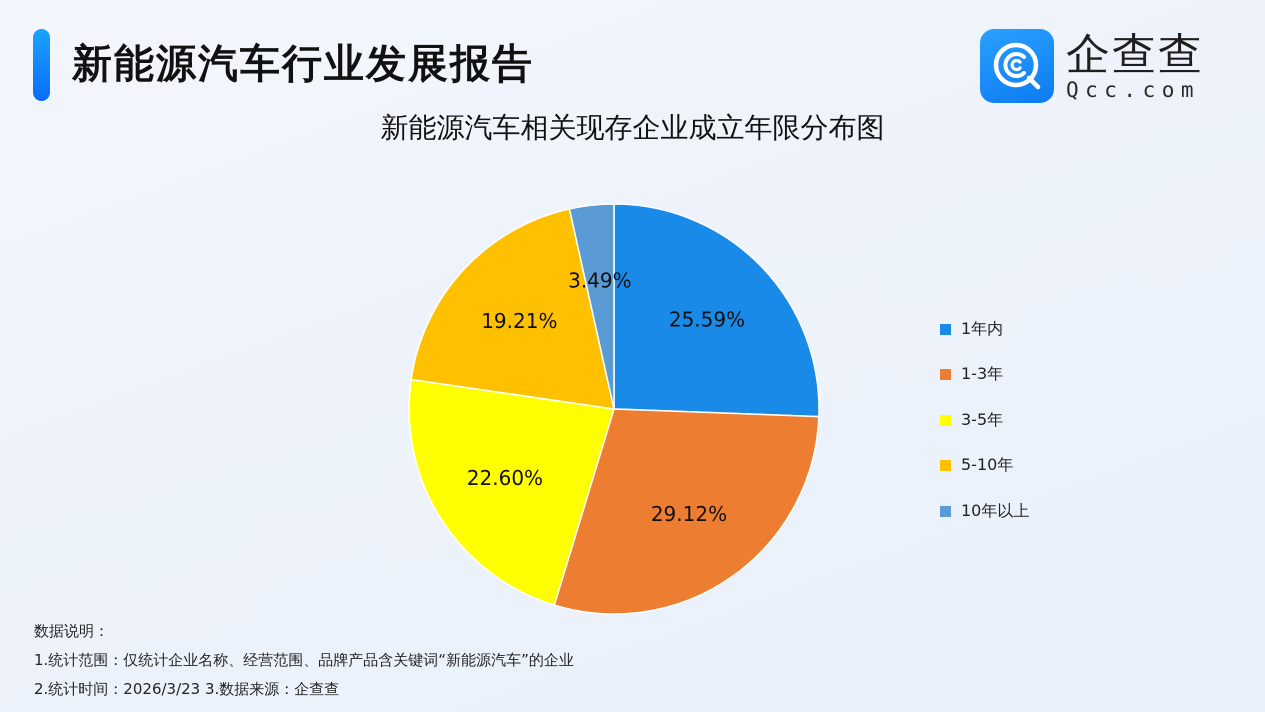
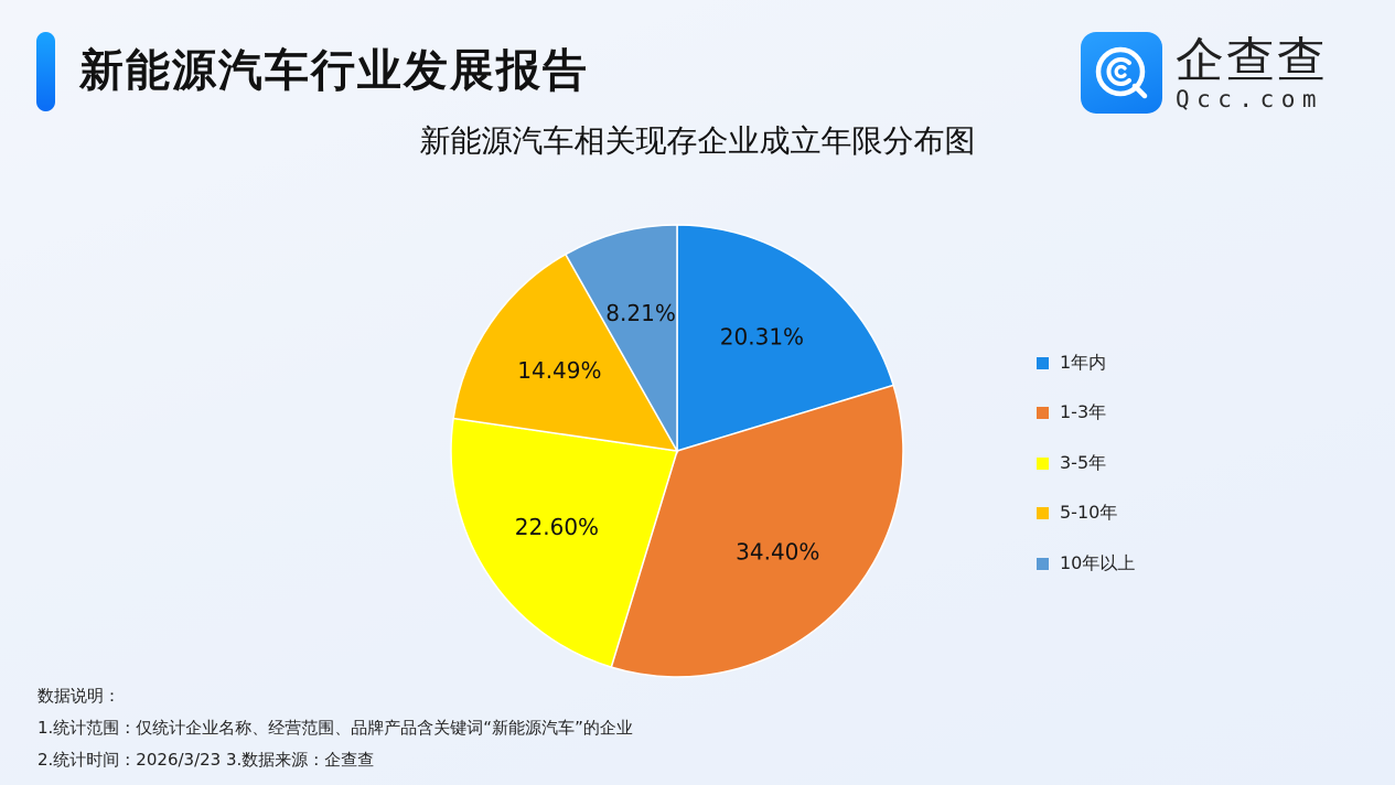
1年内: 25.59% -> 20.31%
1-3年: 29.12% -> 34.40%
5-10年: 19.21% -> 14.49%
10年以上: 3.49% -> 8.21%
